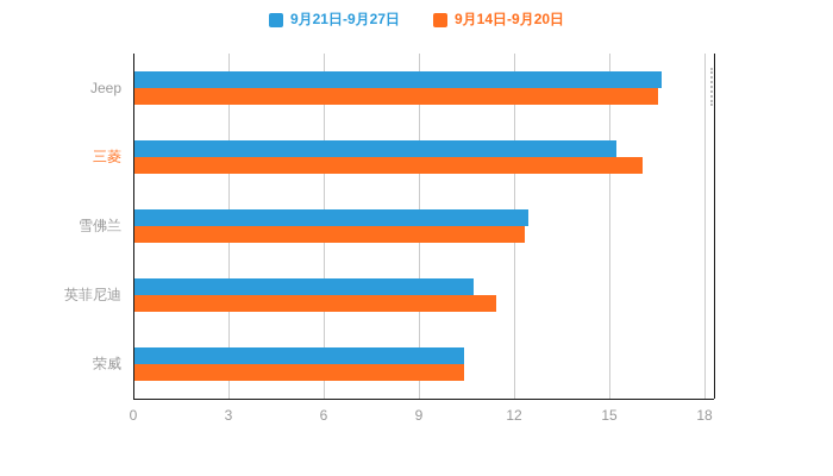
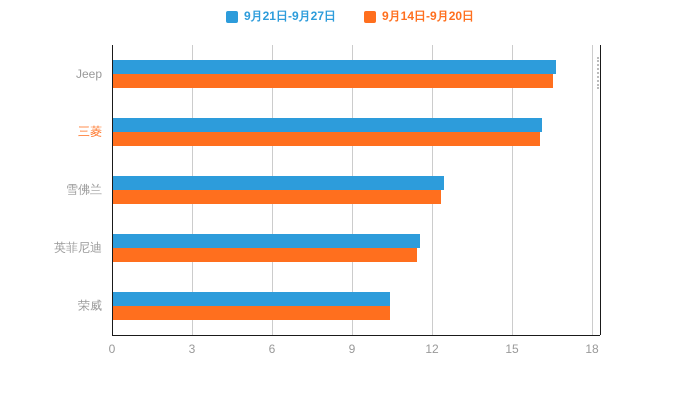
9月21日-9月27日/三菱: 15.2 -> 16.1
9月21日-9月27日/英菲尼迪: 10.7 -> 11.5
